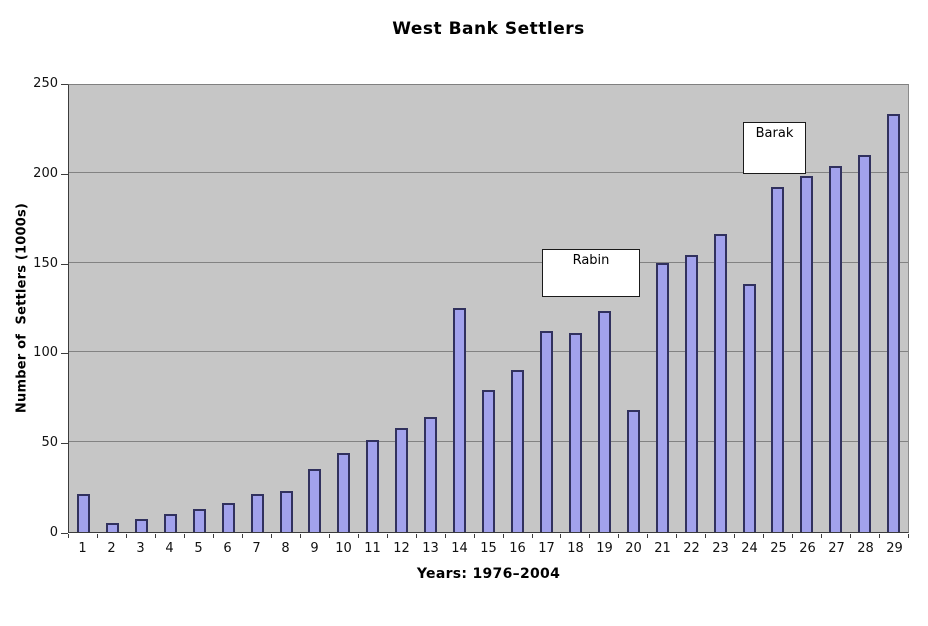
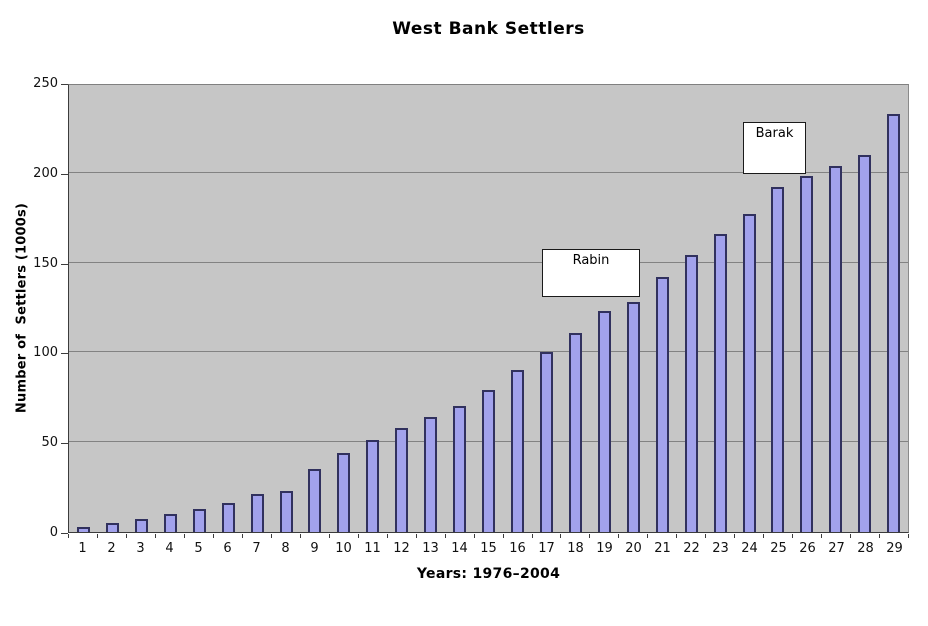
1: 21 -> 3
14: 125 -> 70
17: 112 -> 100
20: 68 -> 128
21: 150 -> 142
24: 138 -> 177
